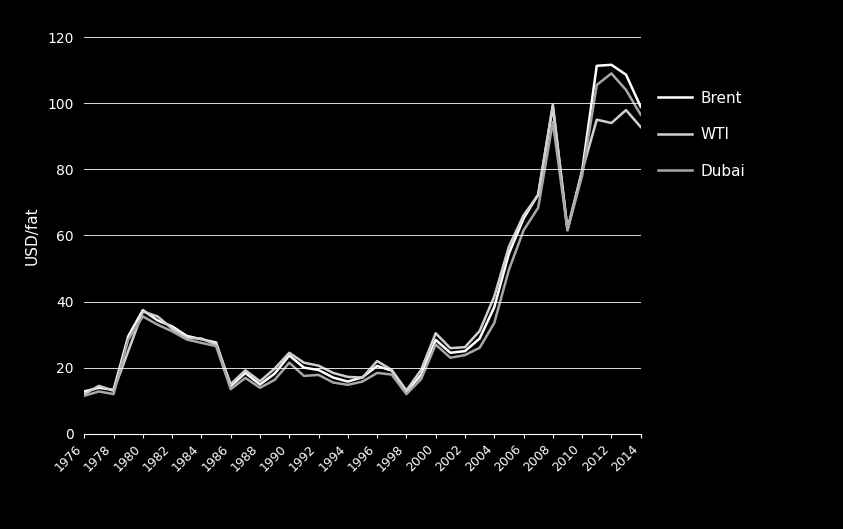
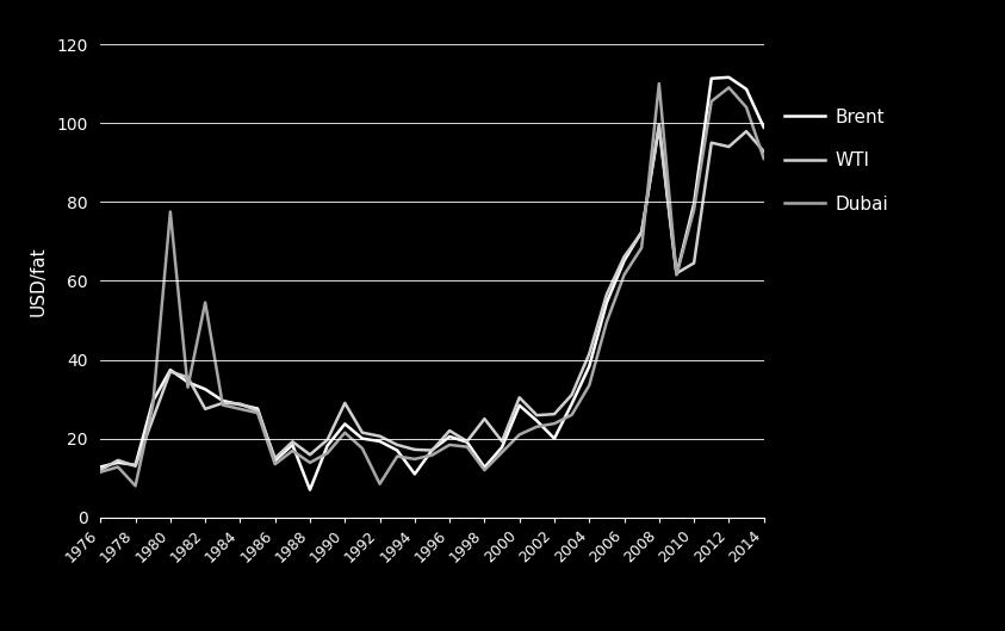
Dubai/1978: 12.0 -> 8.0
Dubai/1980: 35.5 -> 77.5
WTI/1982: 31.8 -> 27.5
Dubai/1982: 31.0 -> 54.5
Brent/1988: 14.9 -> 7.0
WTI/1990: 24.5 -> 29.0
Dubai/1992: 17.8 -> 8.5
Brent/1994: 15.8 -> 11.0
WTI/1998: 13.1 -> 25.0
Dubai/2000: 27.0 -> 21.0
Brent/2002: 25.0 -> 20.0
Dubai/2008: 94.3 -> 110.0
WTI/2010: 79.4 -> 64.5
Dubai/2014: 96.5 -> 91.0
